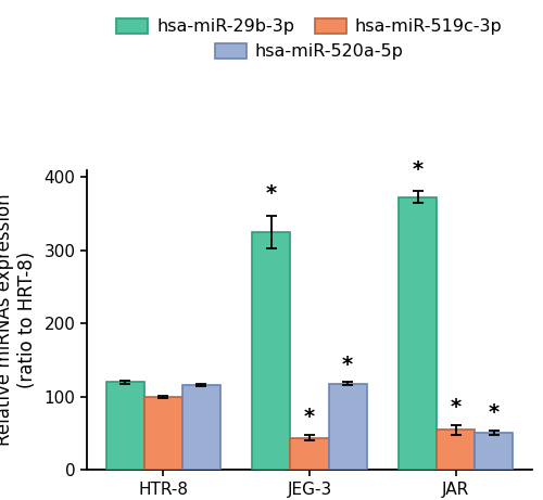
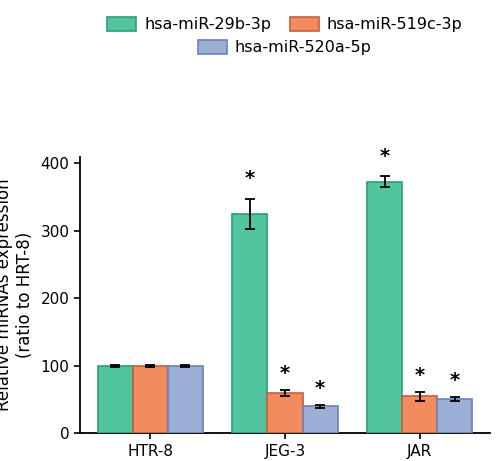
hsa-miR-29b-3p/HTR-8: 120 -> 100
hsa-miR-520a-5p/HTR-8: 116 -> 100
hsa-miR-519c-3p/JEG-3: 44 -> 60
hsa-miR-520a-5p/JEG-3: 118 -> 40
